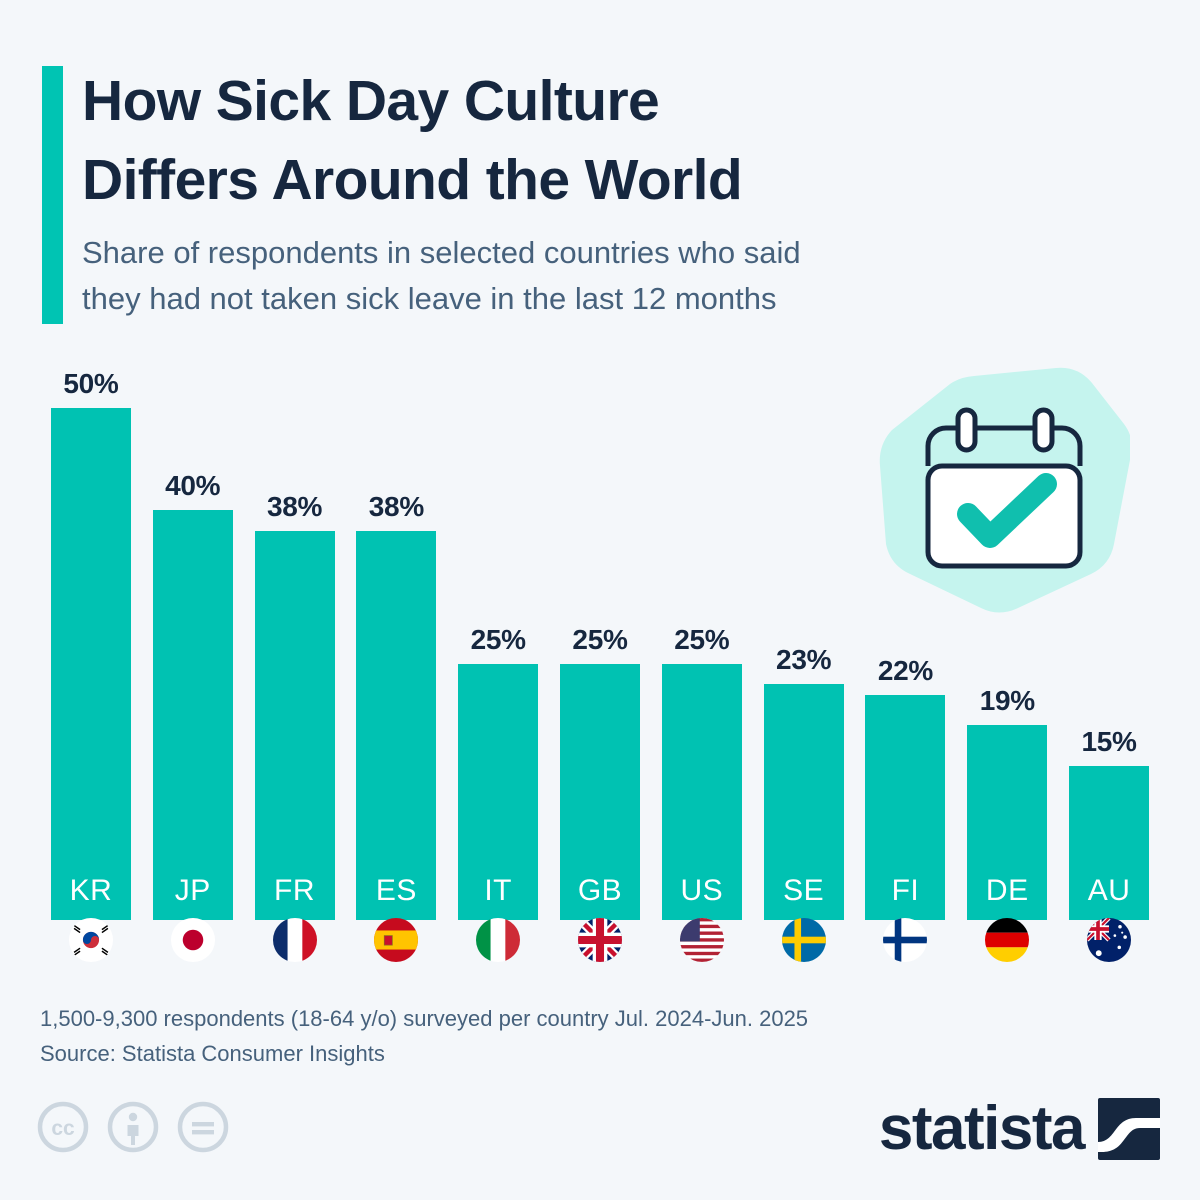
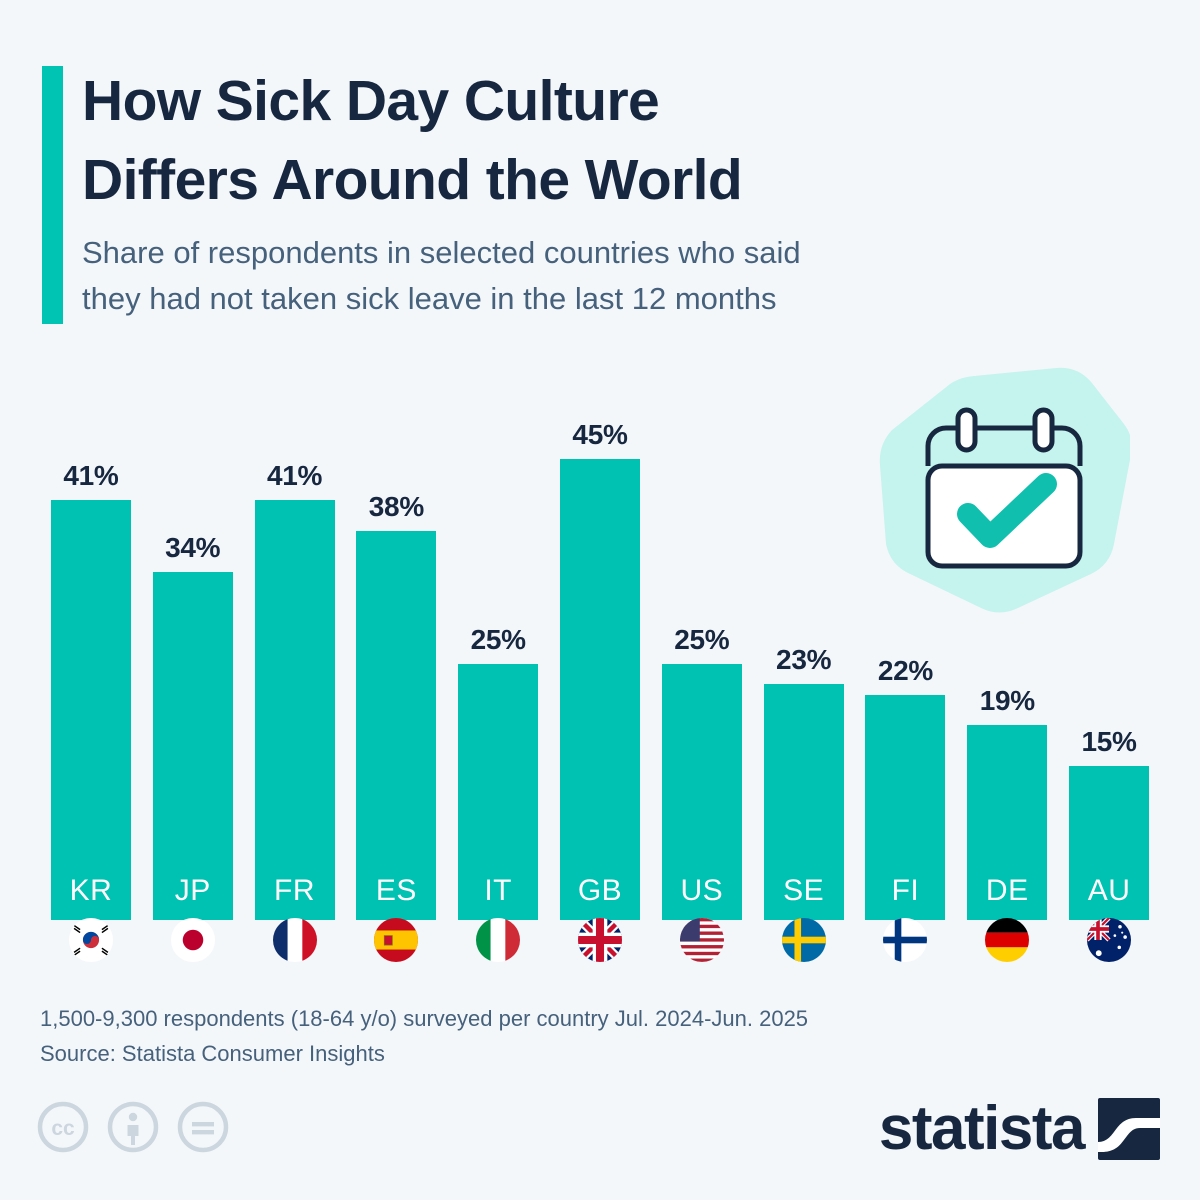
KR: 50% -> 41%
JP: 40% -> 34%
FR: 38% -> 41%
GB: 25% -> 45%
